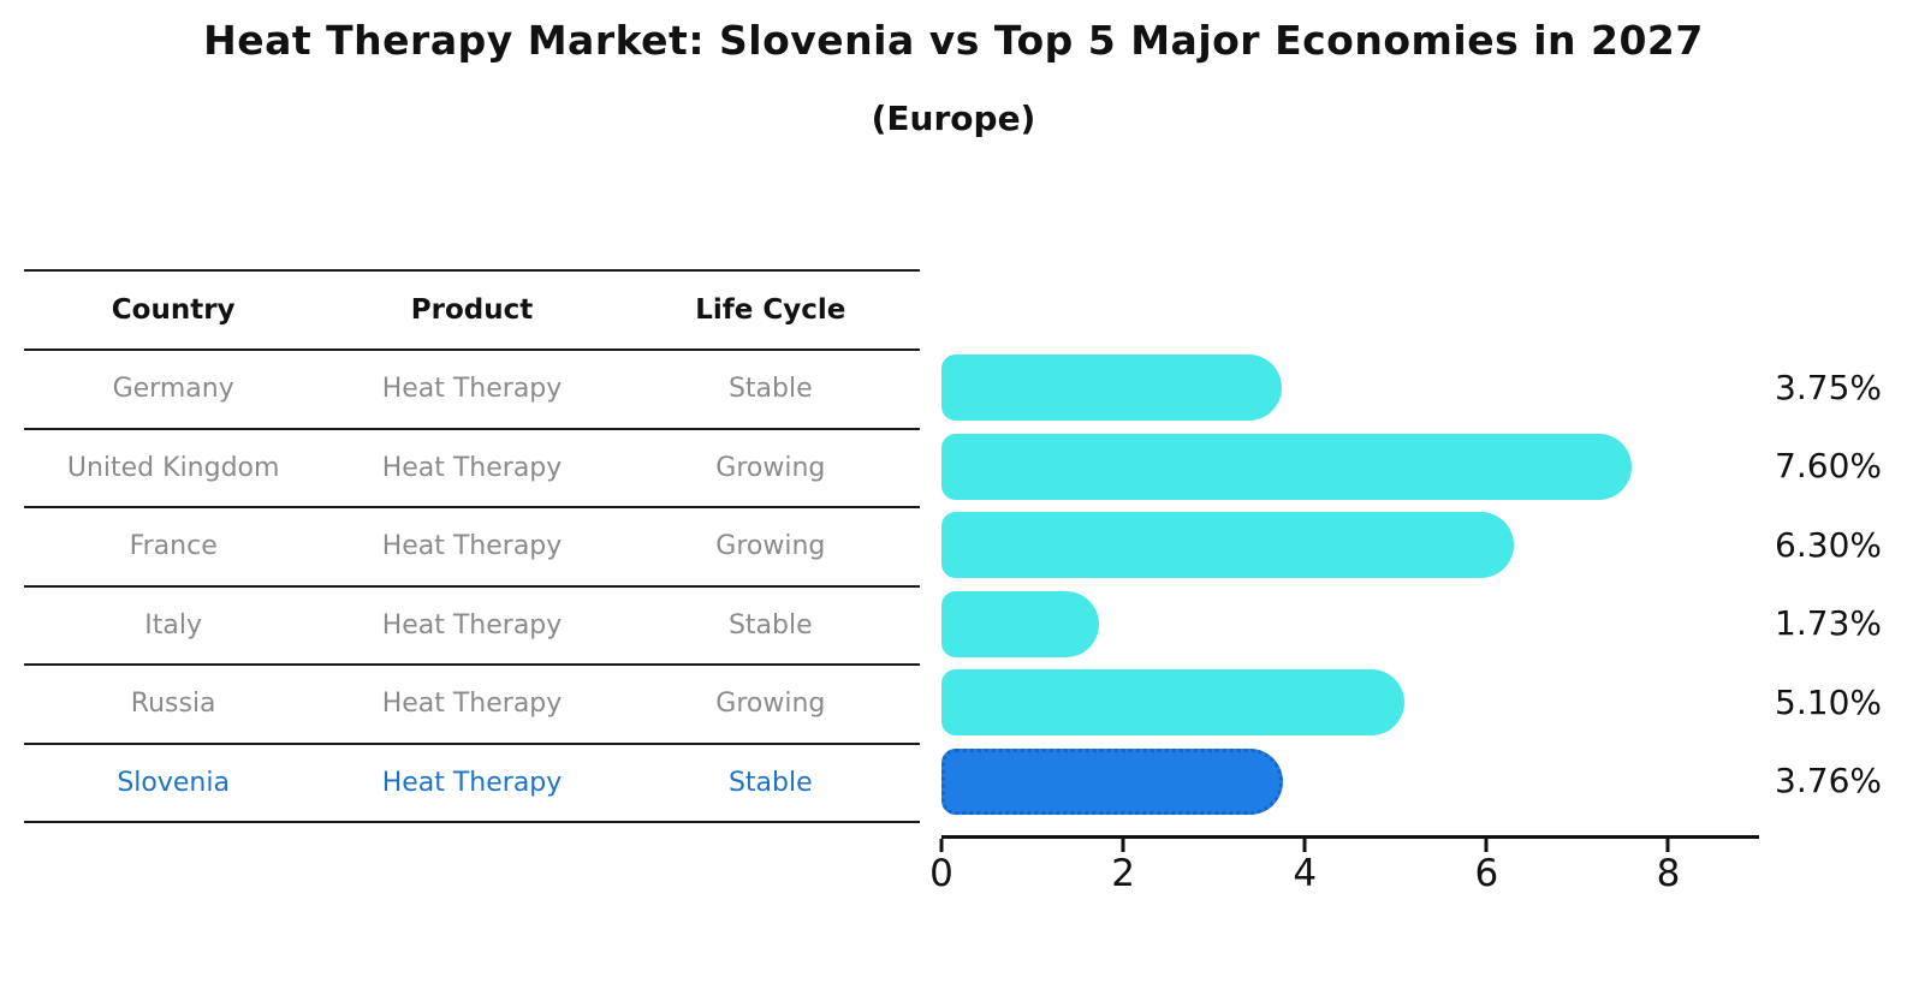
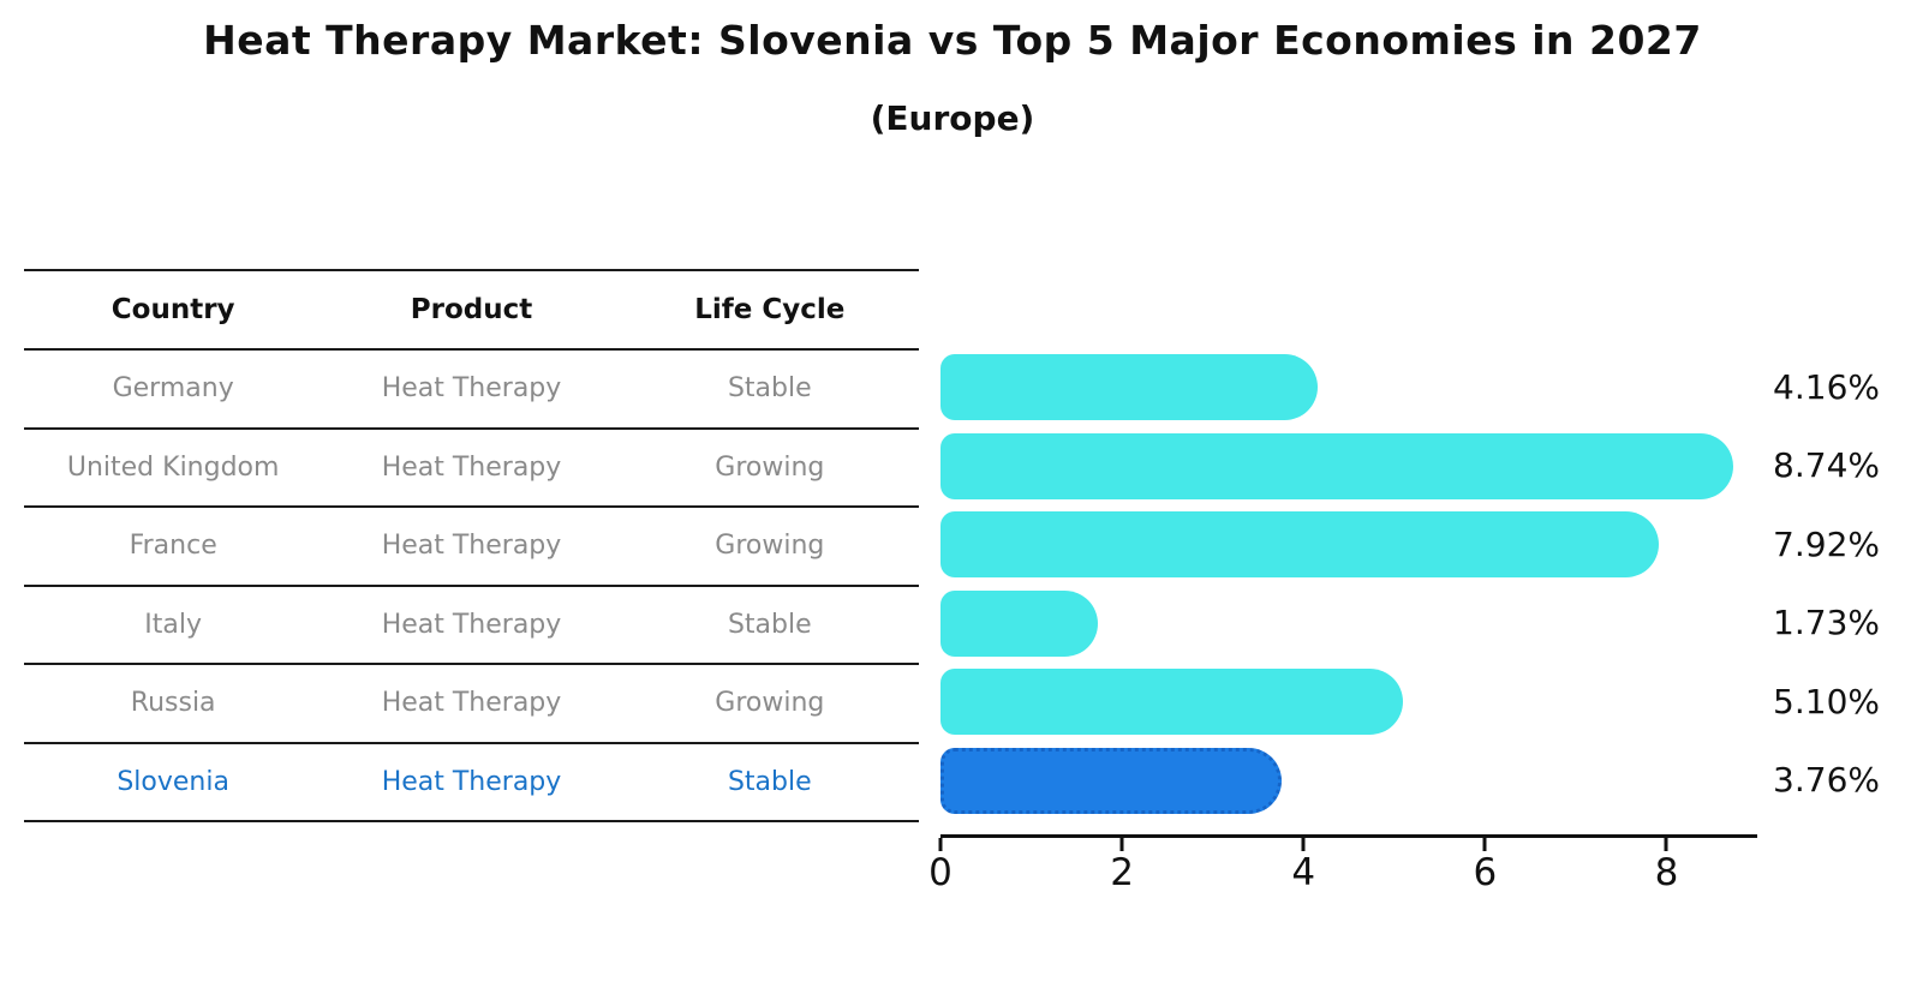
Germany: 3.75% -> 4.16%
United Kingdom: 7.60% -> 8.74%
France: 6.30% -> 7.92%
